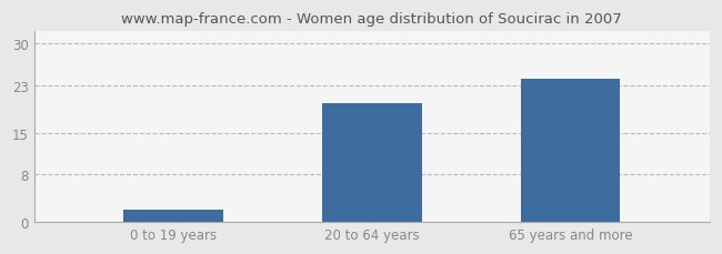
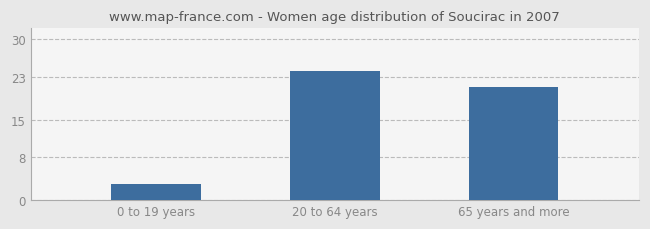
0 to 19 years: 2 -> 3
20 to 64 years: 20 -> 24
65 years and more: 24 -> 21
